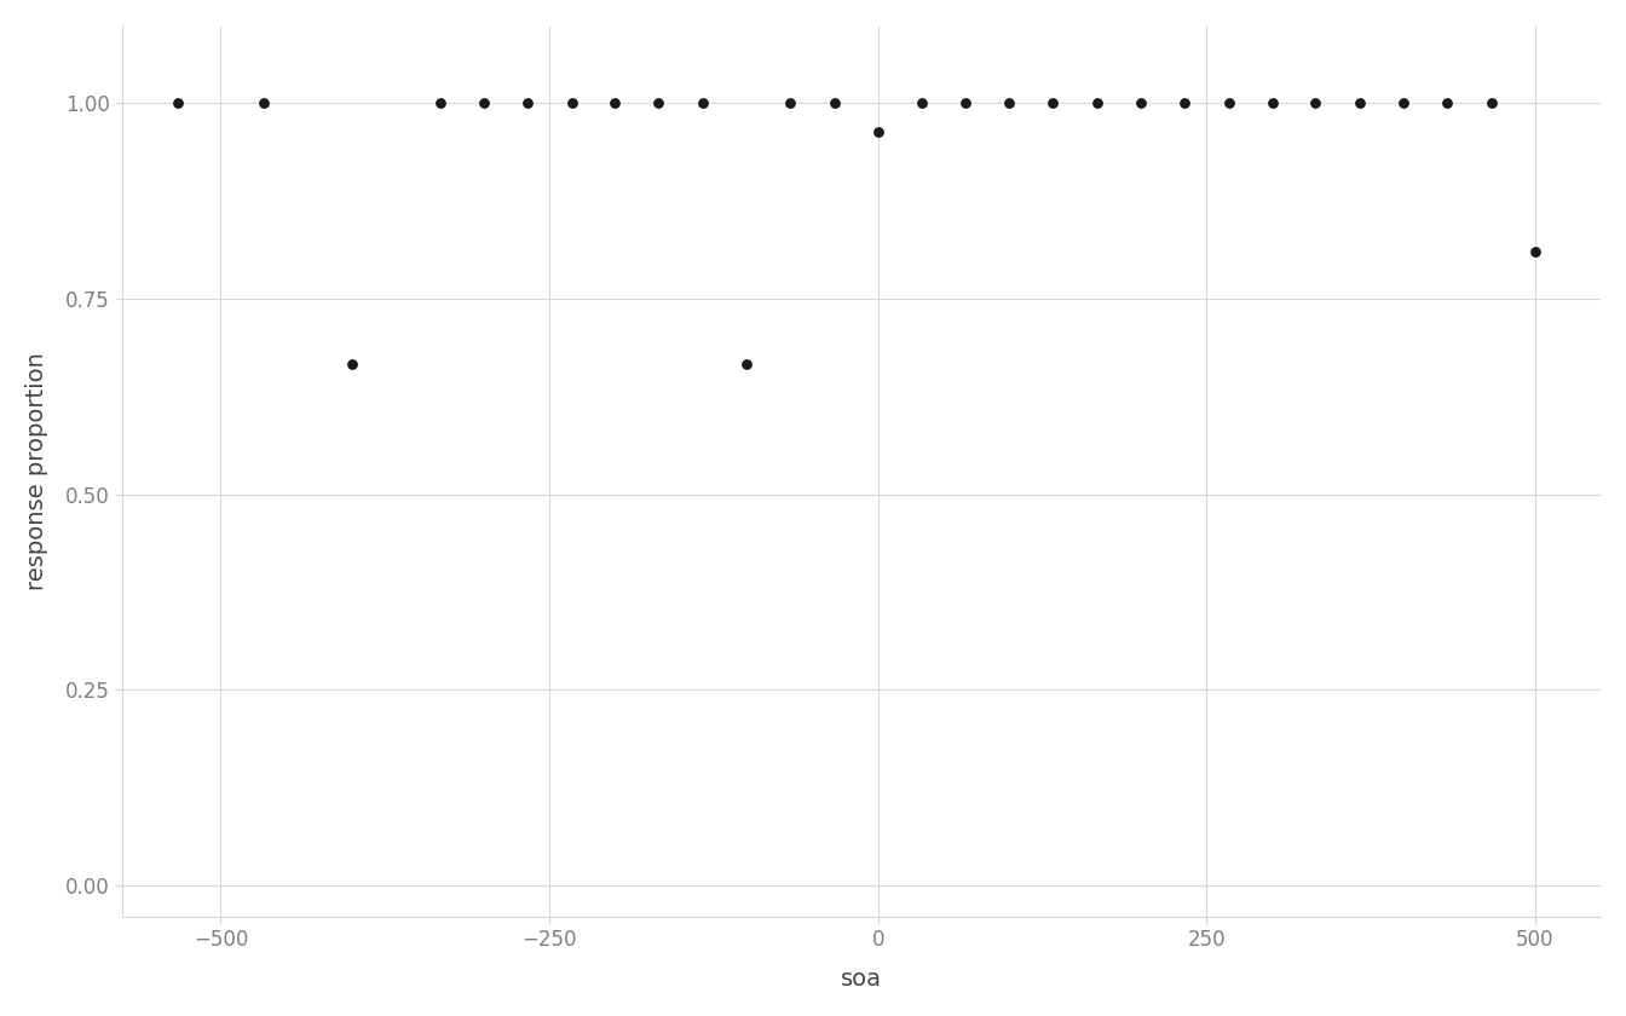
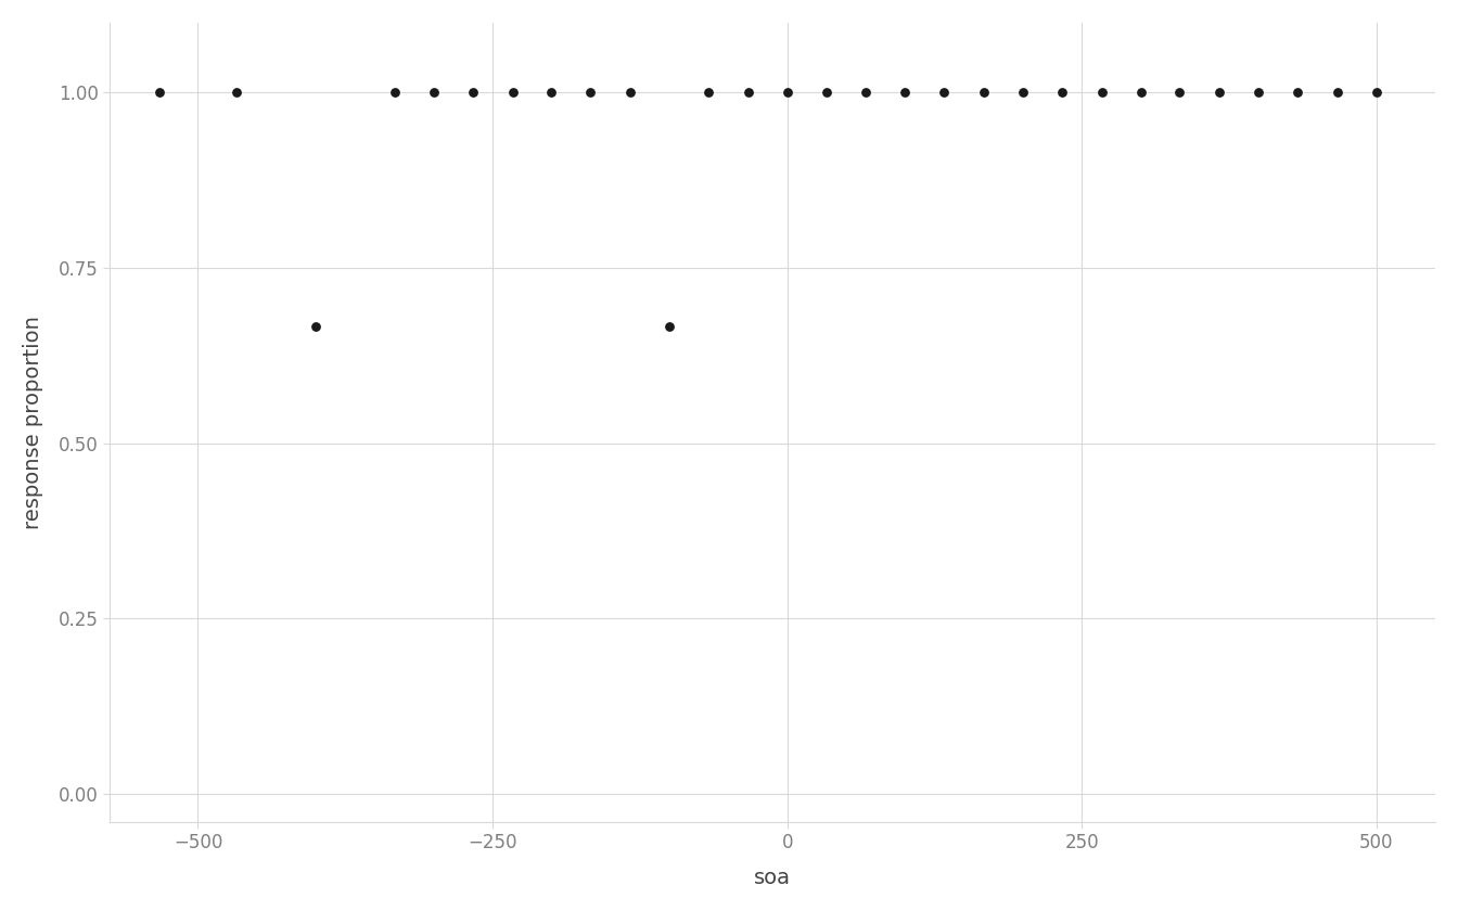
0: 0.964 -> 1.000
500: 0.810 -> 1.000
